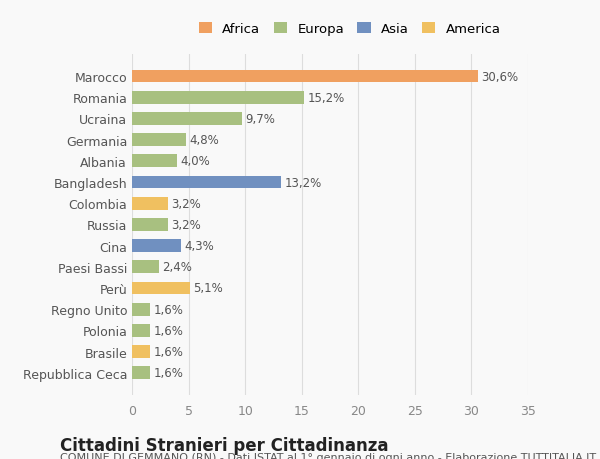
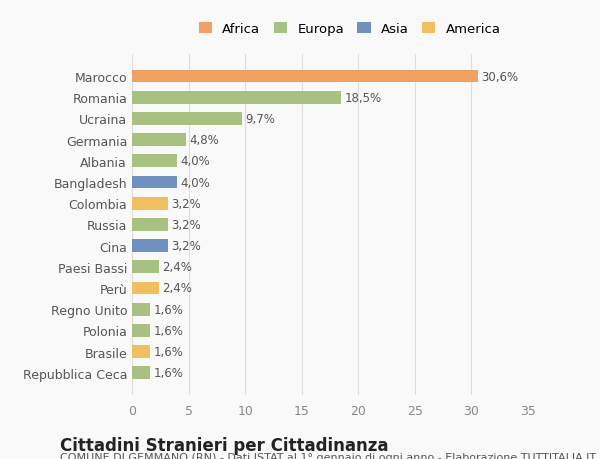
Romania: 15,2% -> 18,5%
Bangladesh: 13,2% -> 4,0%
Cina: 4,3% -> 3,2%
Perù: 5,1% -> 2,4%
